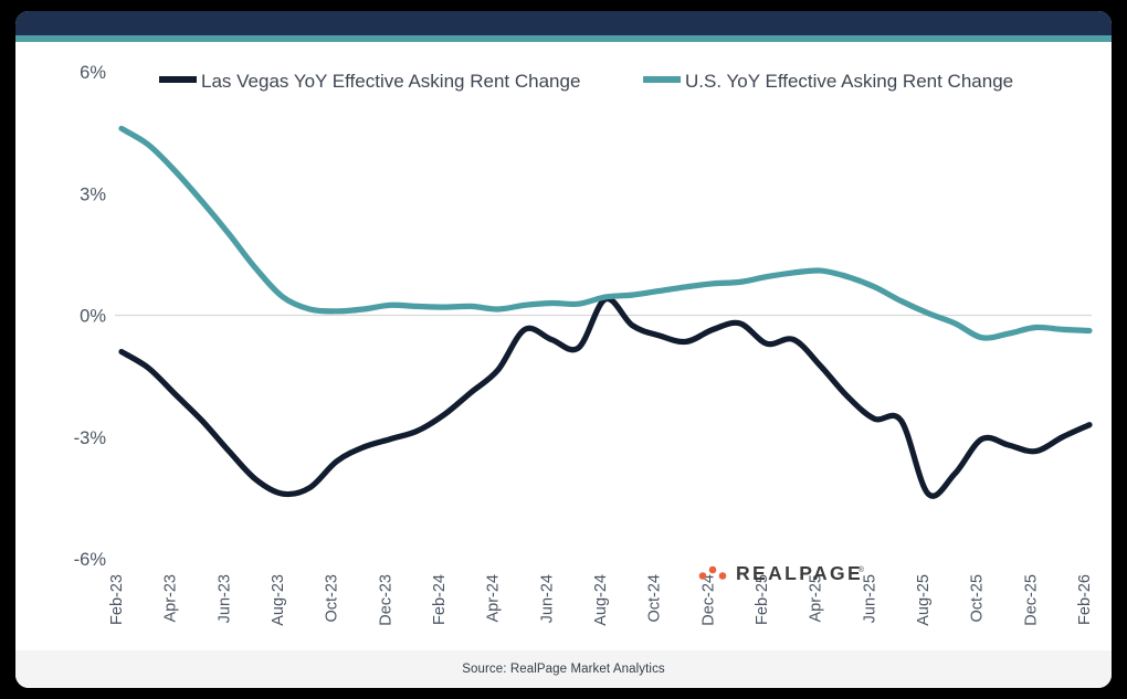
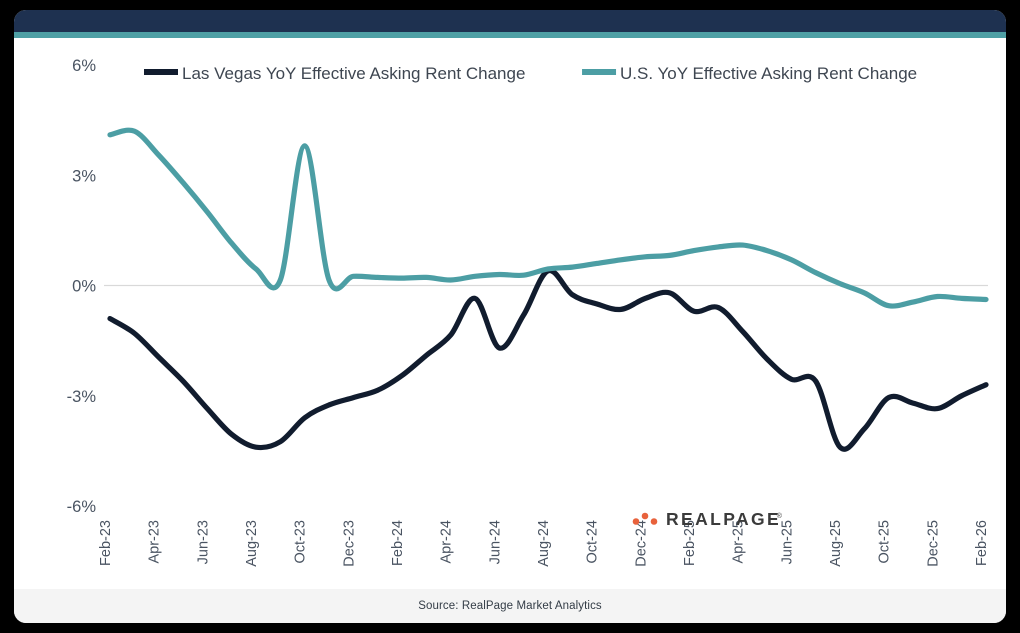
U.S. YoY Effective Asking Rent Change/Feb-23: 4.6% -> 4.1%
U.S. YoY Effective Asking Rent Change/Oct-23: 0.1% -> 3.8%
Las Vegas YoY Effective Asking Rent Change/Jun-24: -0.6% -> -1.7%
